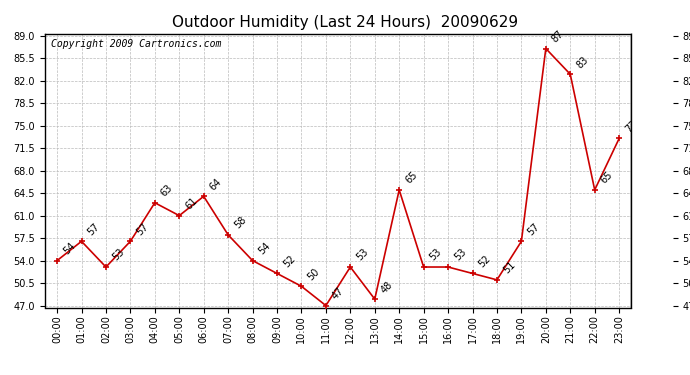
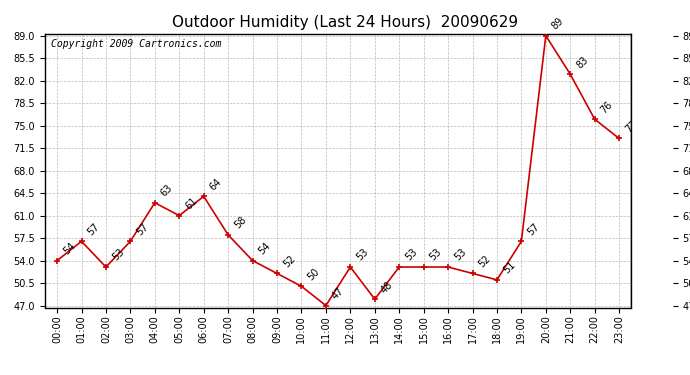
14:00: 65 -> 53
20:00: 87 -> 89
22:00: 65 -> 76
